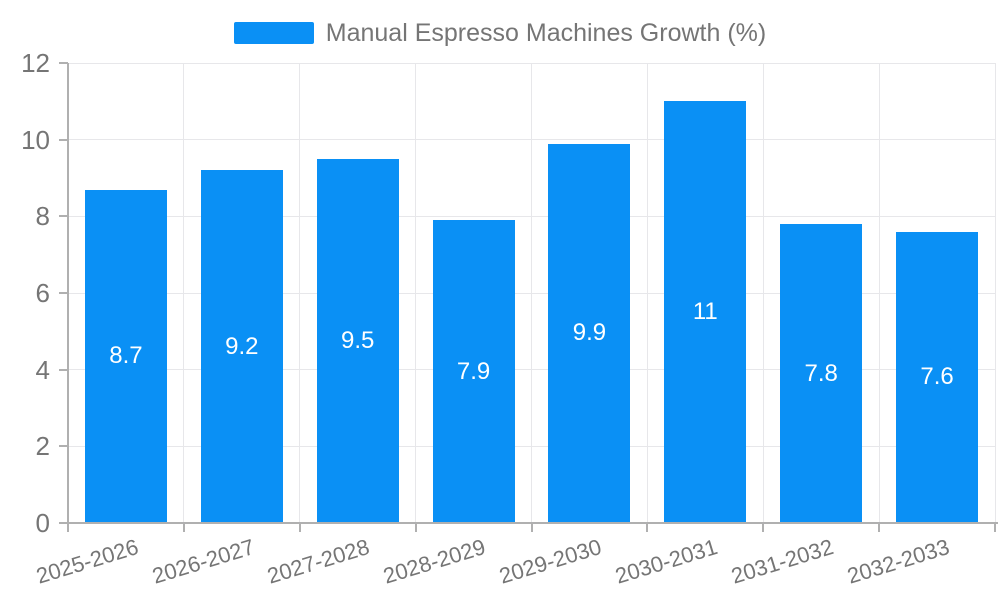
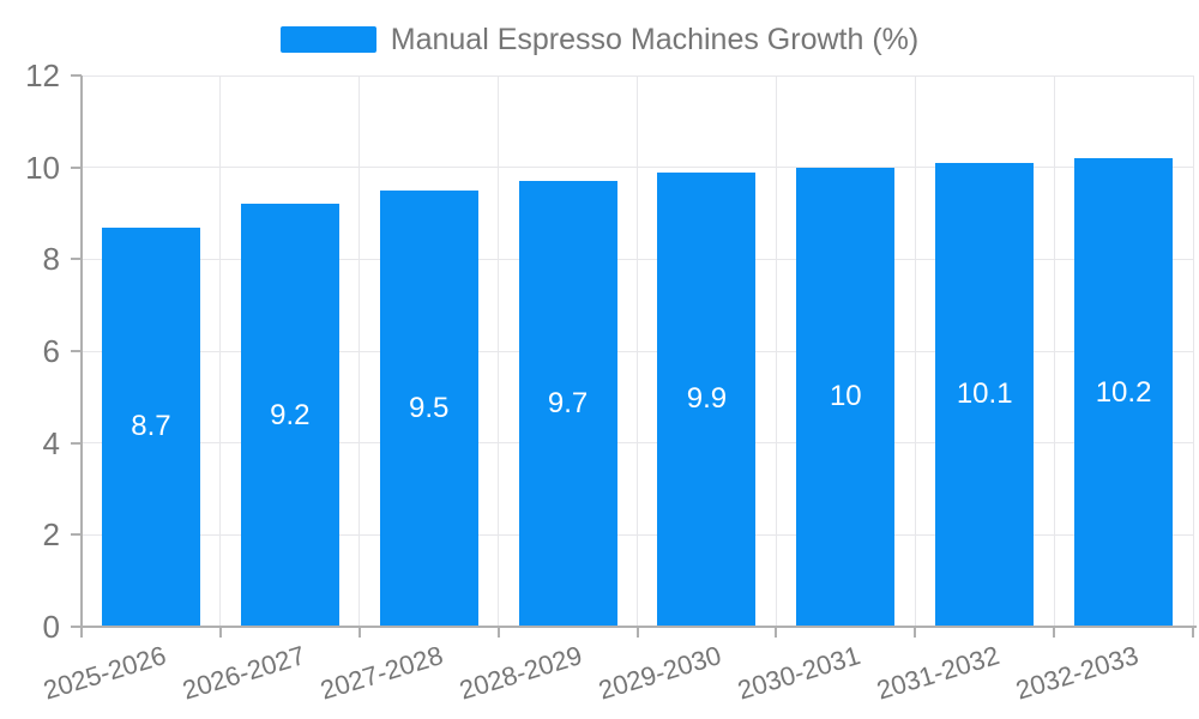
2028-2029: 7.9 -> 9.7
2030-2031: 11 -> 10
2031-2032: 7.8 -> 10.1
2032-2033: 7.6 -> 10.2
